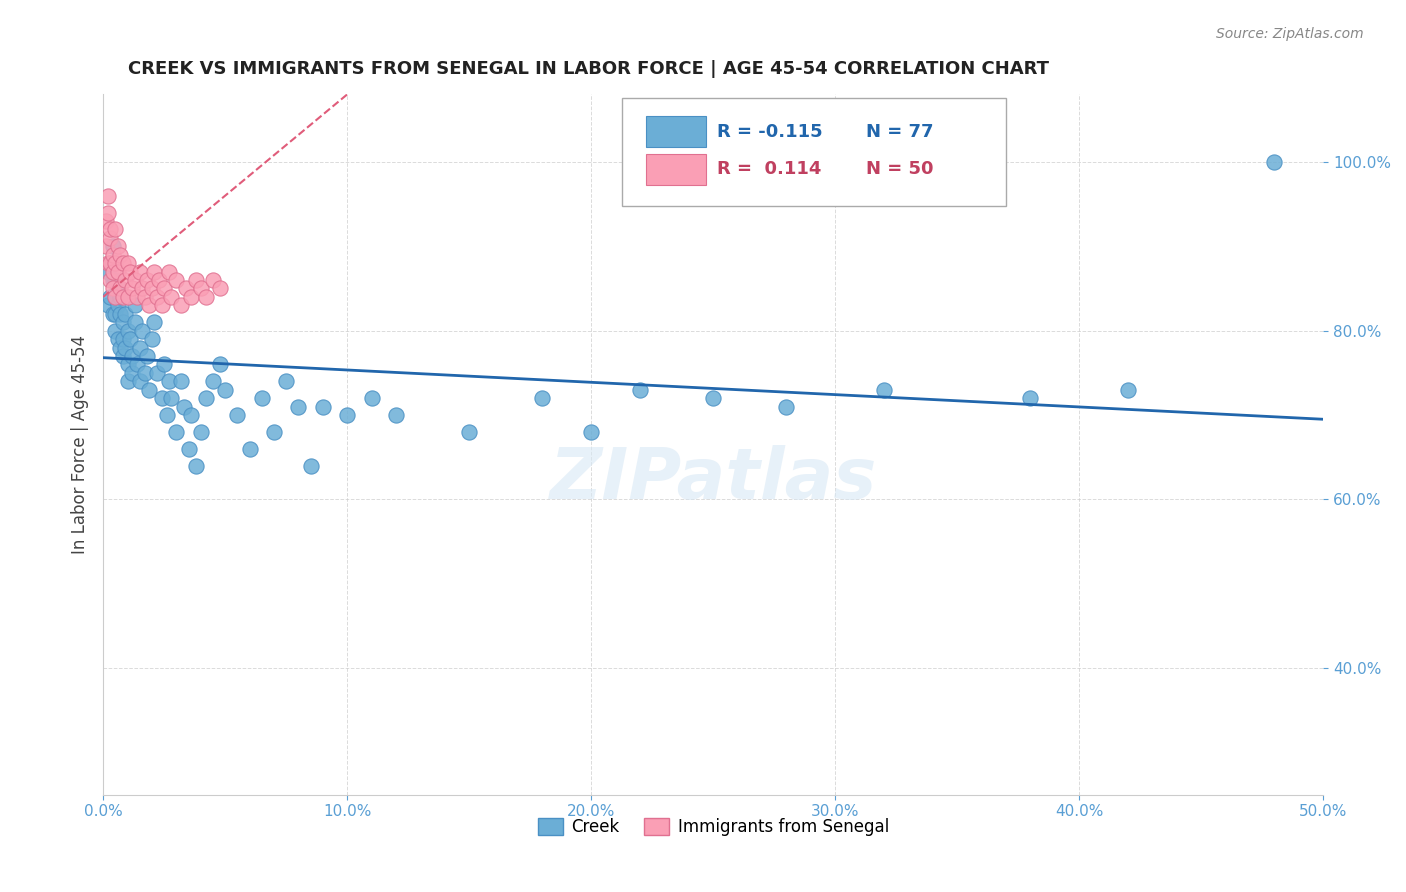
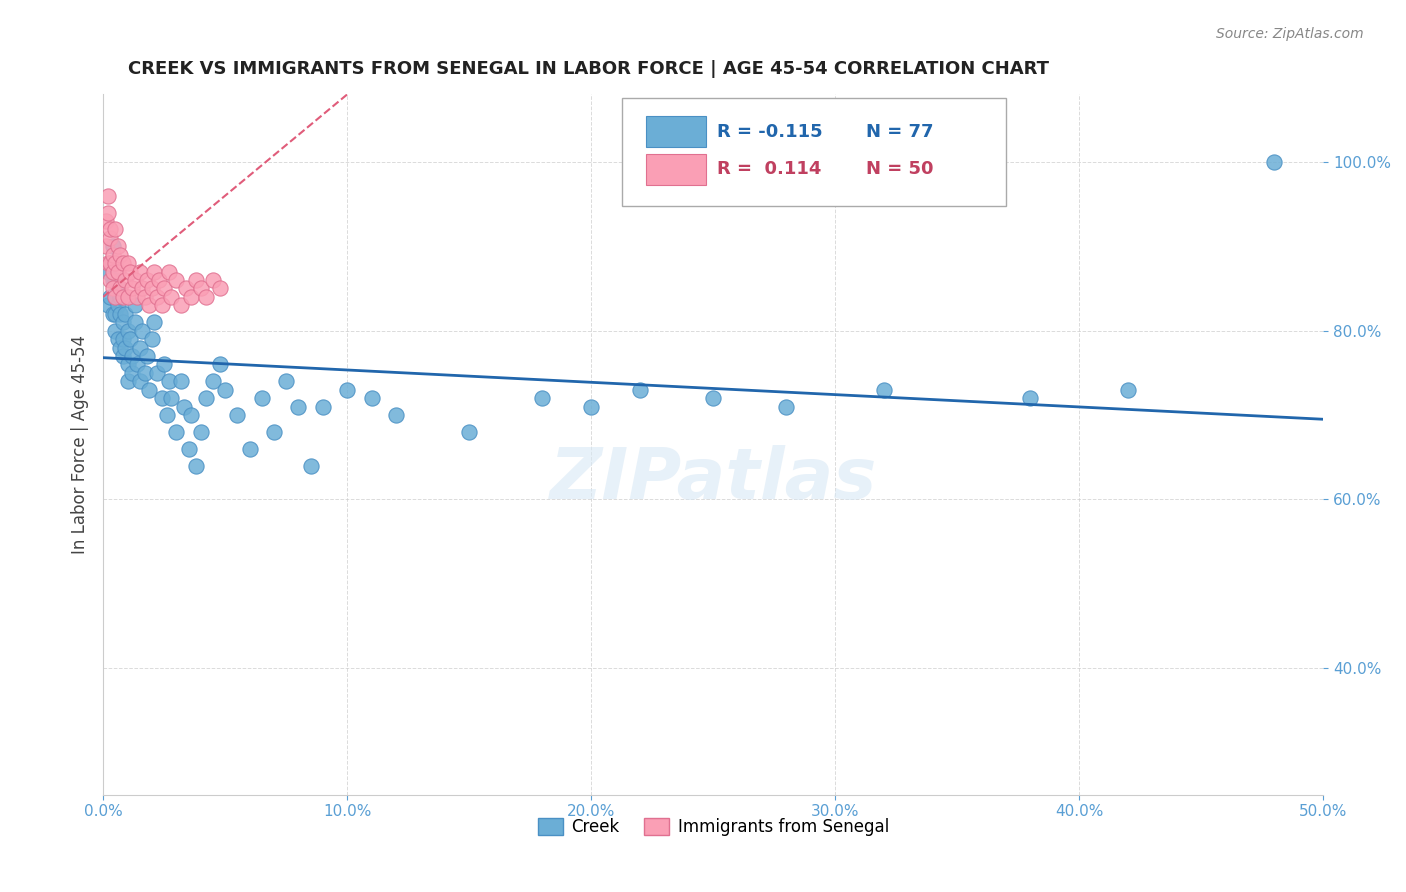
Creek/10.0%: 70% -> 73%
Creek/20.0%: 68% -> 71%
